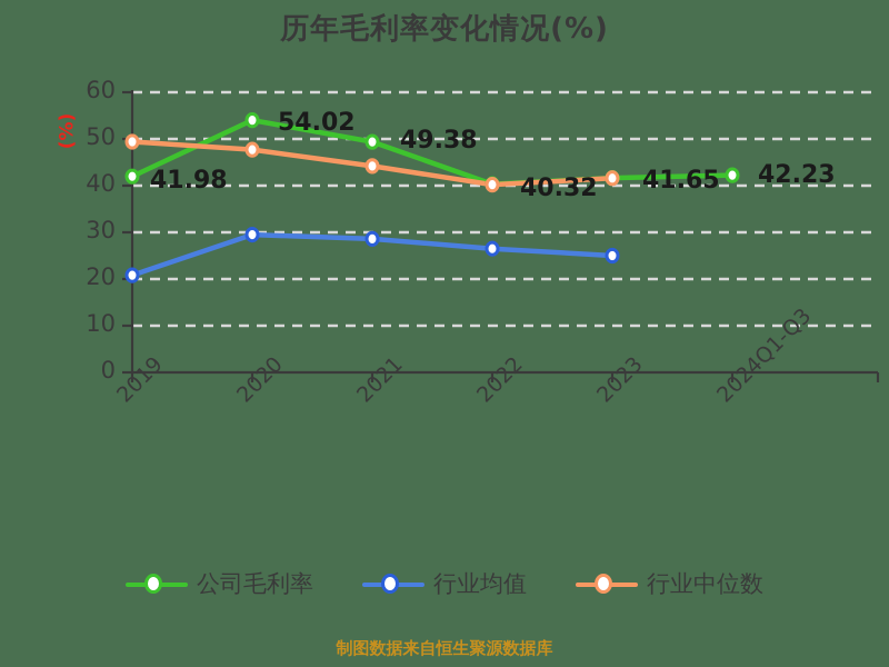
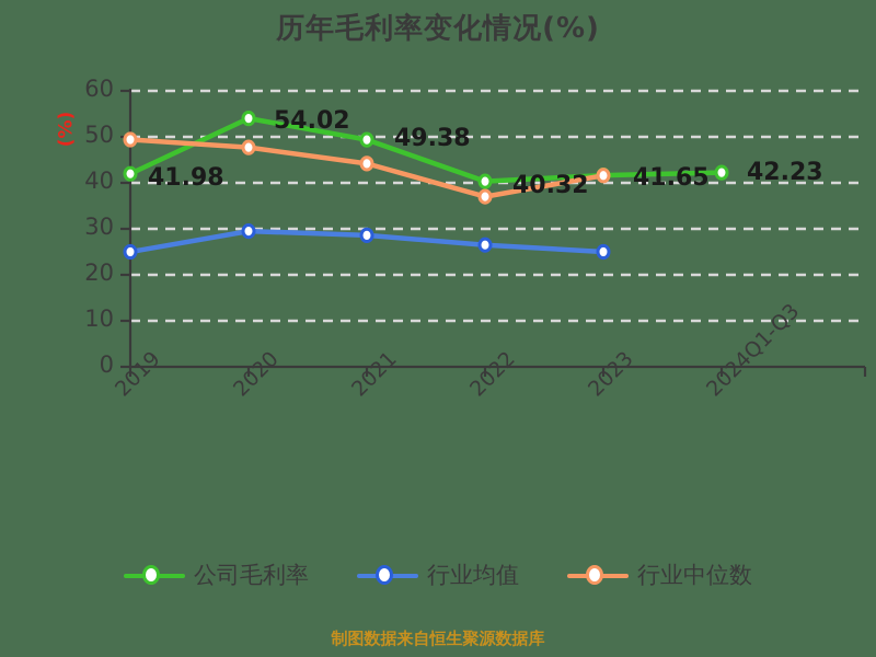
行业均值/2019: 21 -> 25
行业中位数/2022: 40 -> 37
